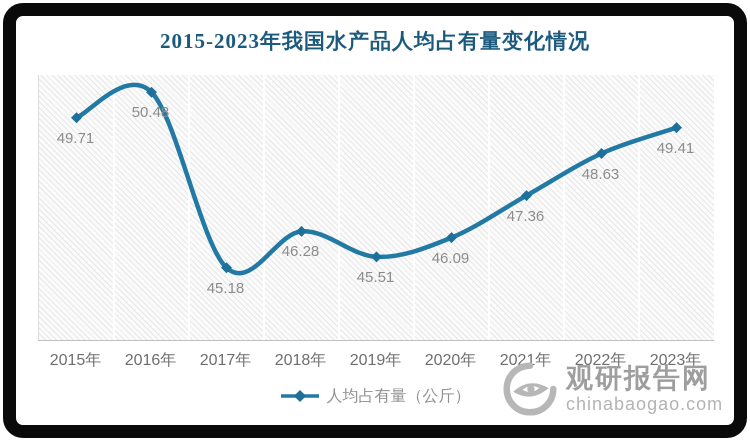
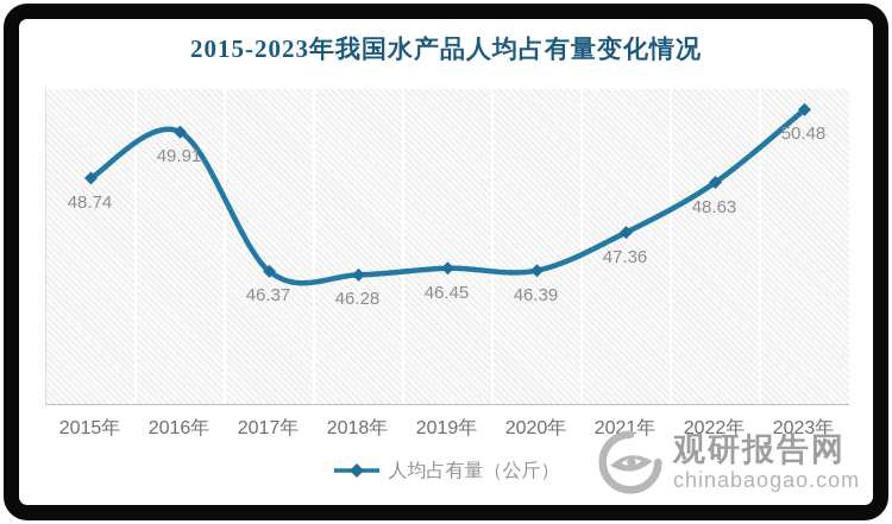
2015年: 49.71 -> 48.74
2016年: 50.48 -> 49.91
2017年: 45.18 -> 46.37
2019年: 45.51 -> 46.45
2020年: 46.09 -> 46.39
2023年: 49.41 -> 50.48
